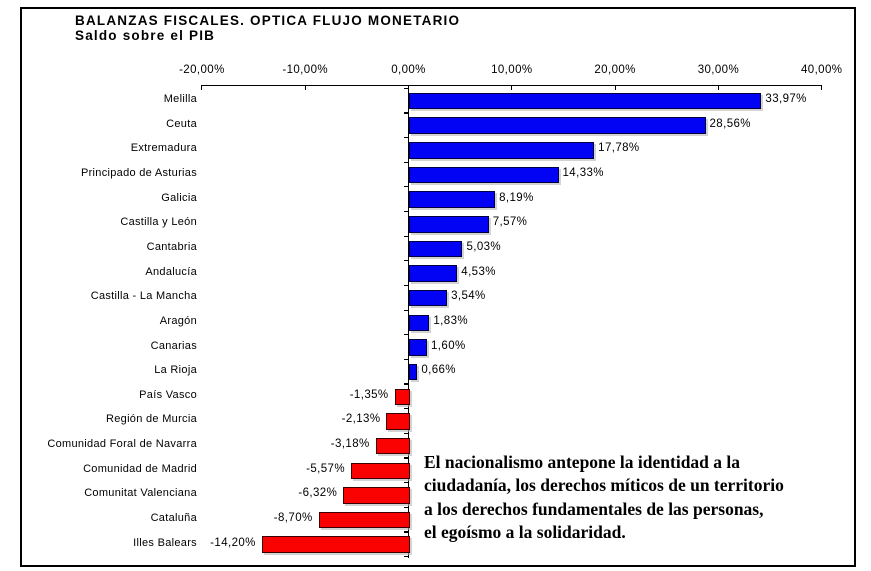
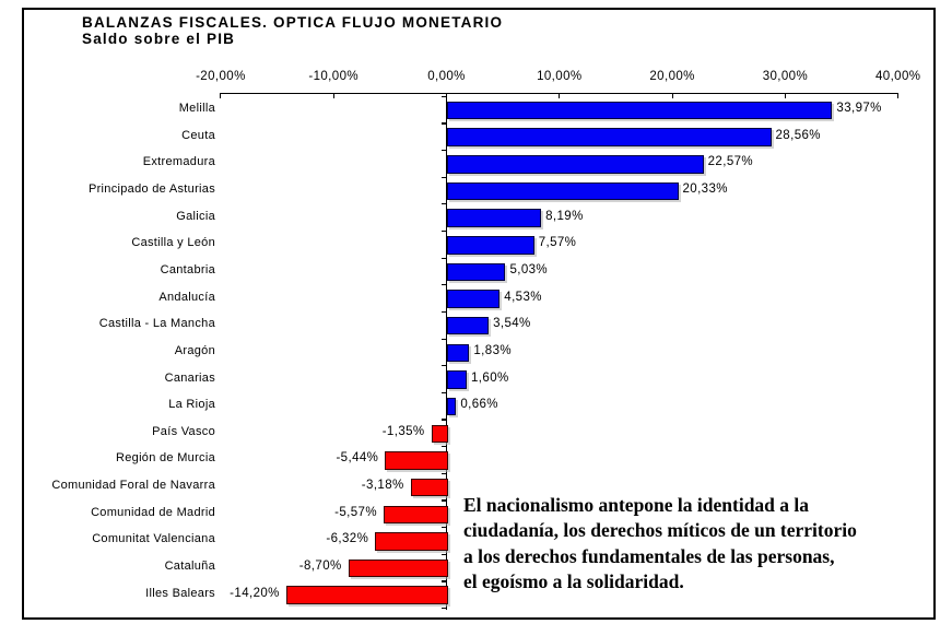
Extremadura: 17,78% -> 22,57%
Principado de Asturias: 14,33% -> 20,33%
Región de Murcia: -2,13% -> -5,44%
